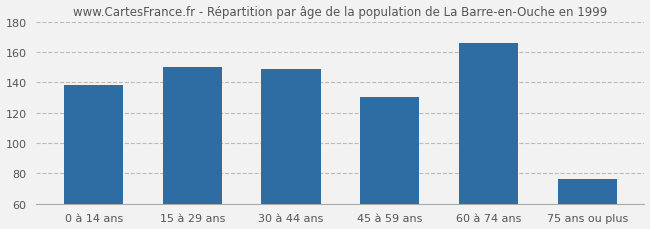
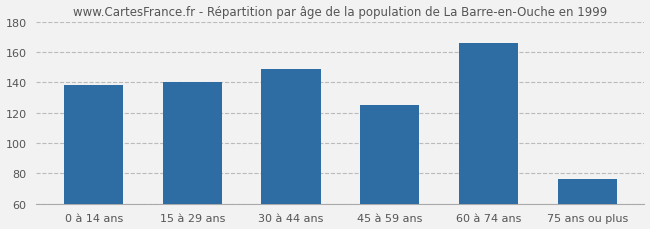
15 à 29 ans: 150 -> 140
45 à 59 ans: 130 -> 125
